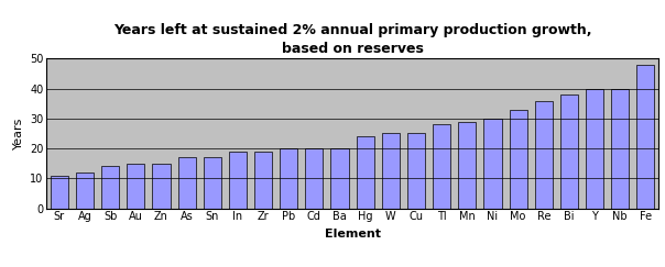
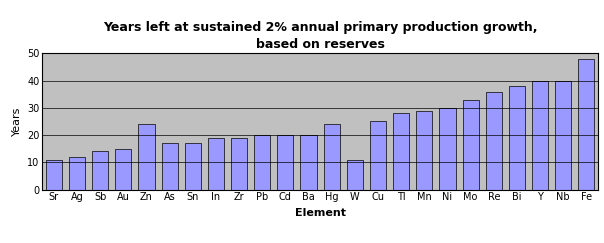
Zn: 15 -> 24
W: 25 -> 11
